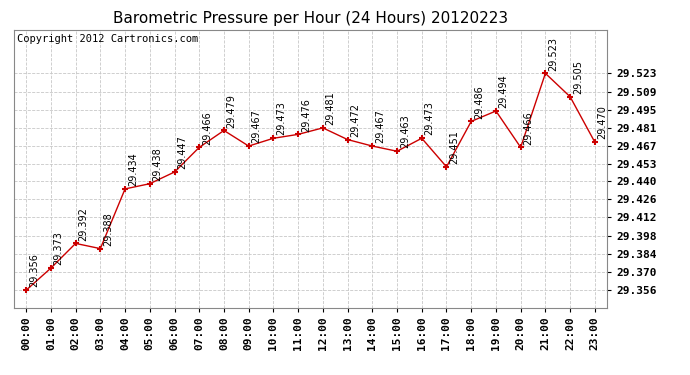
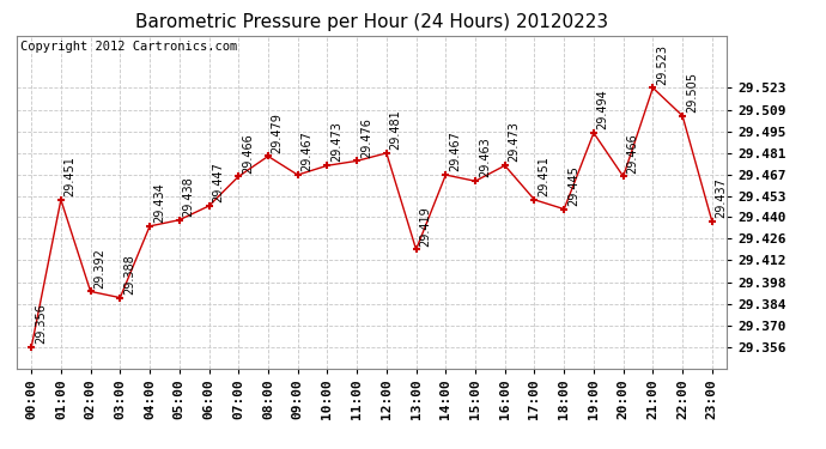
01:00: 29.373 -> 29.451
13:00: 29.472 -> 29.419
18:00: 29.486 -> 29.445
23:00: 29.470 -> 29.437
